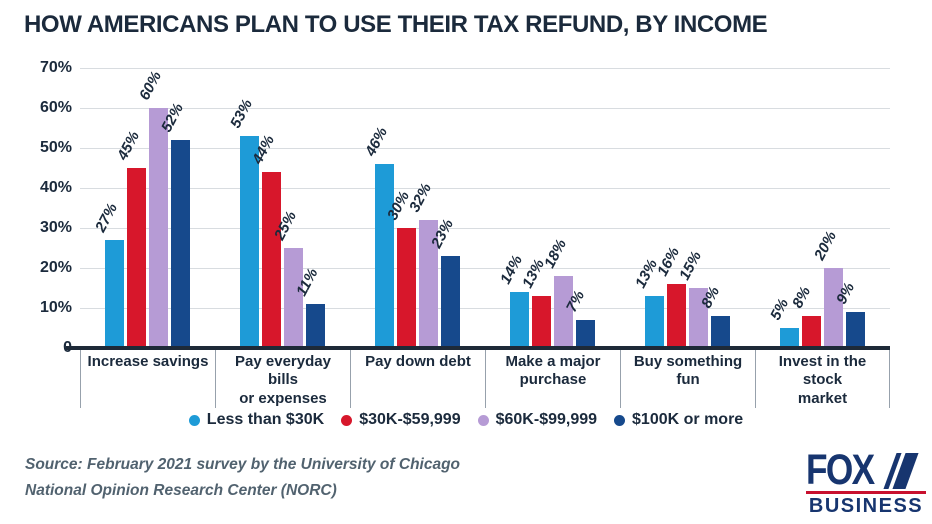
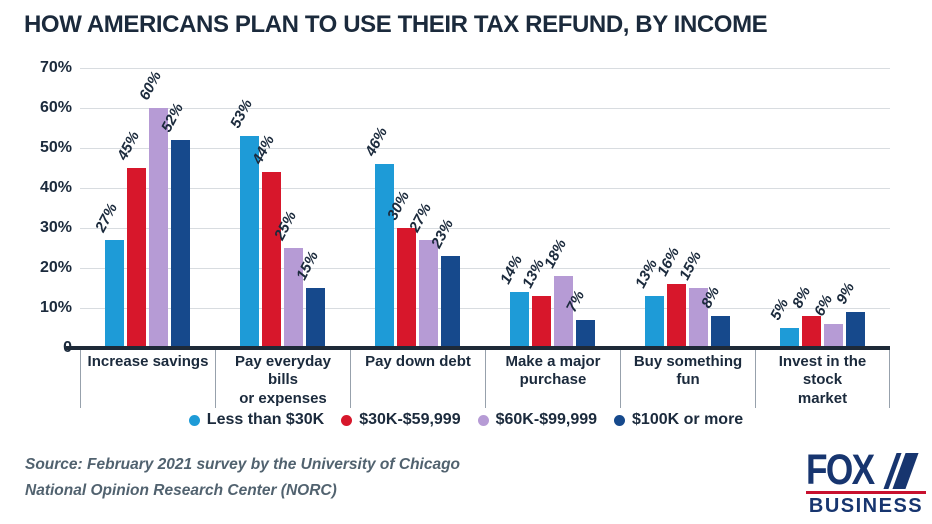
$100K or more/Pay everyday bills or expenses: 11% -> 15%
$60K-$99,999/Pay down debt: 32% -> 27%
$60K-$99,999/Invest in the stock market: 20% -> 6%
